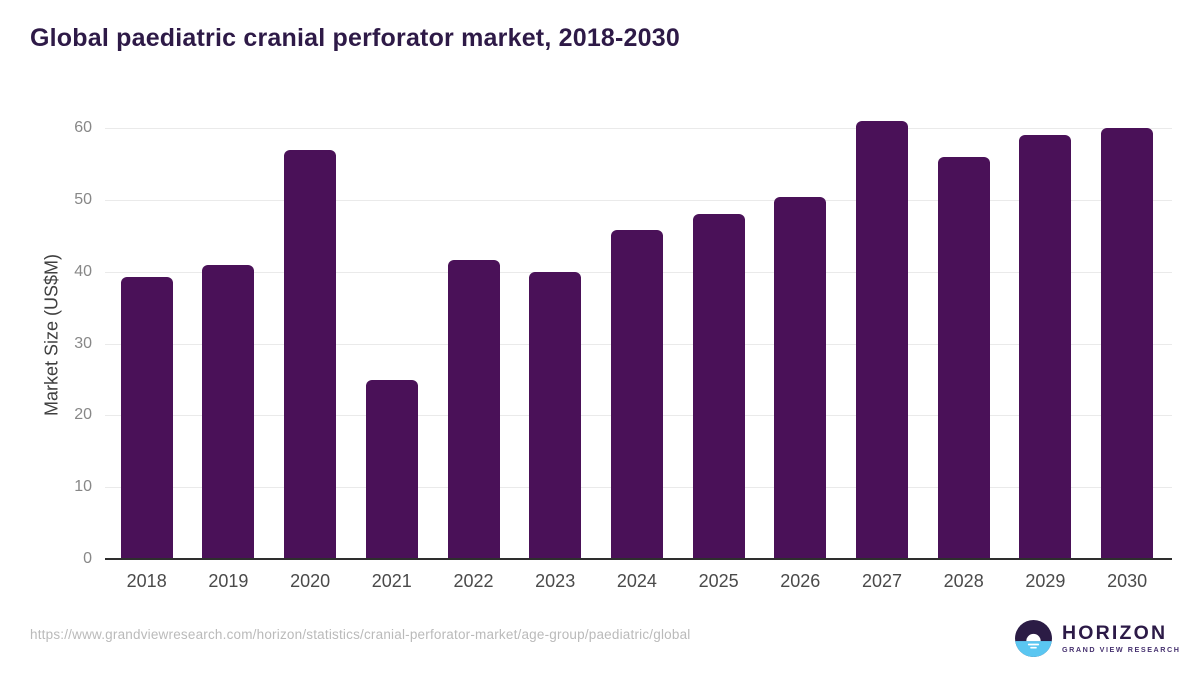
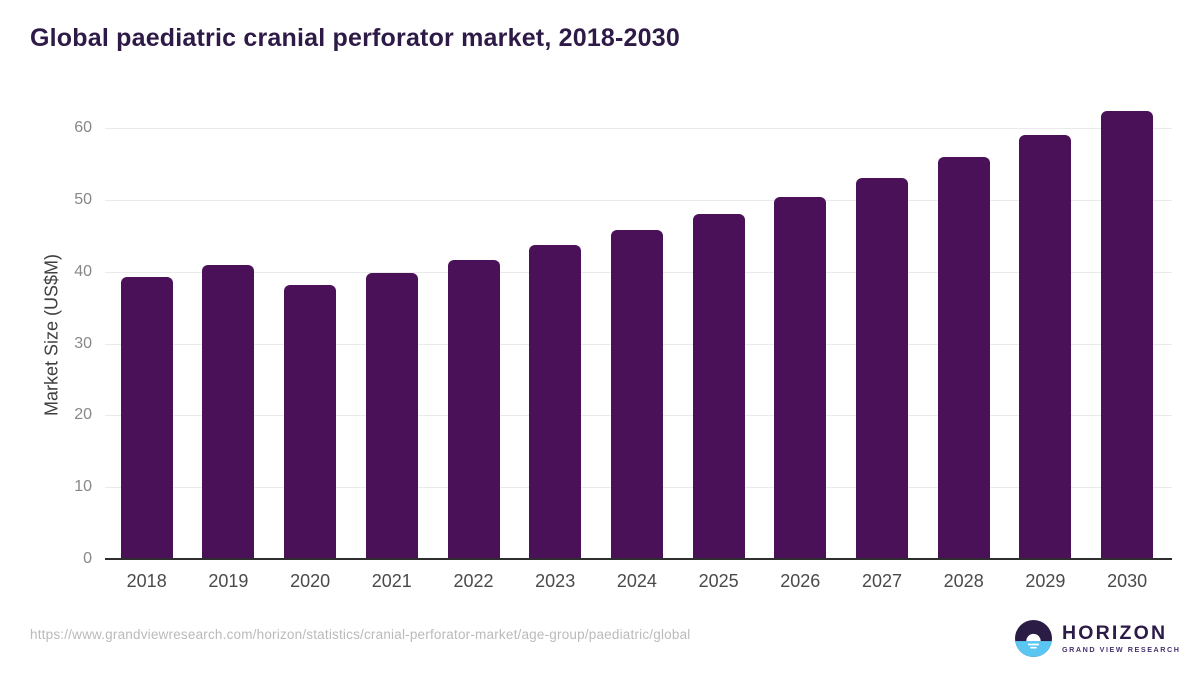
2020: 57 -> 38
2021: 25 -> 40
2023: 40 -> 44
2027: 61 -> 53
2030: 60 -> 62
